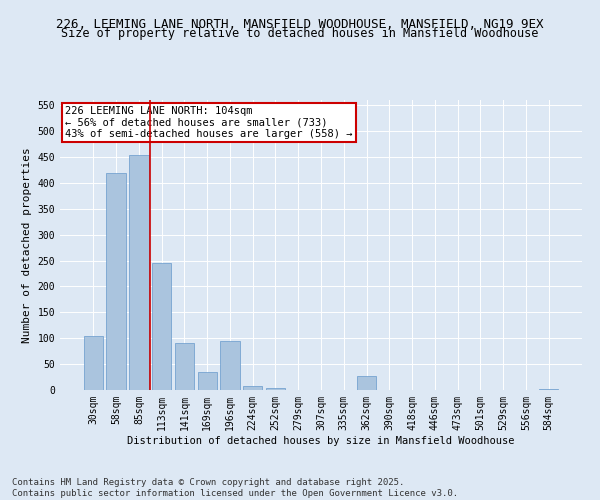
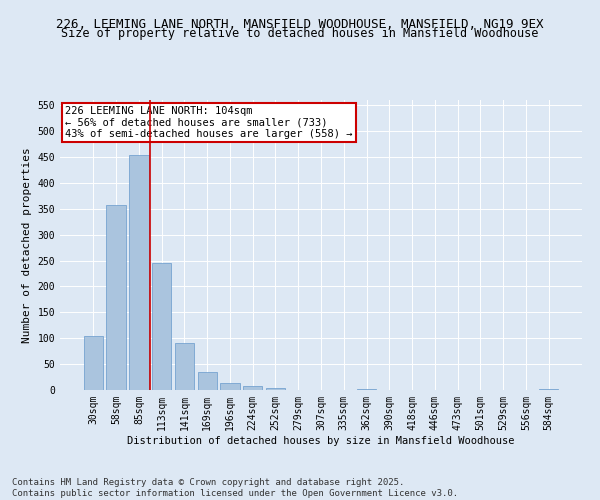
58sqm: 420 -> 357
196sqm: 94 -> 14
362sqm: 28 -> 2
